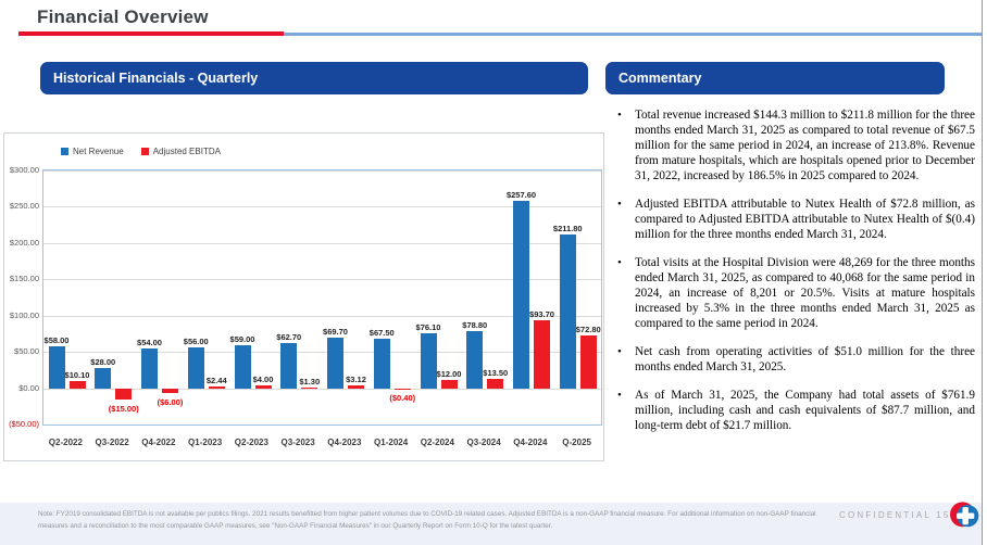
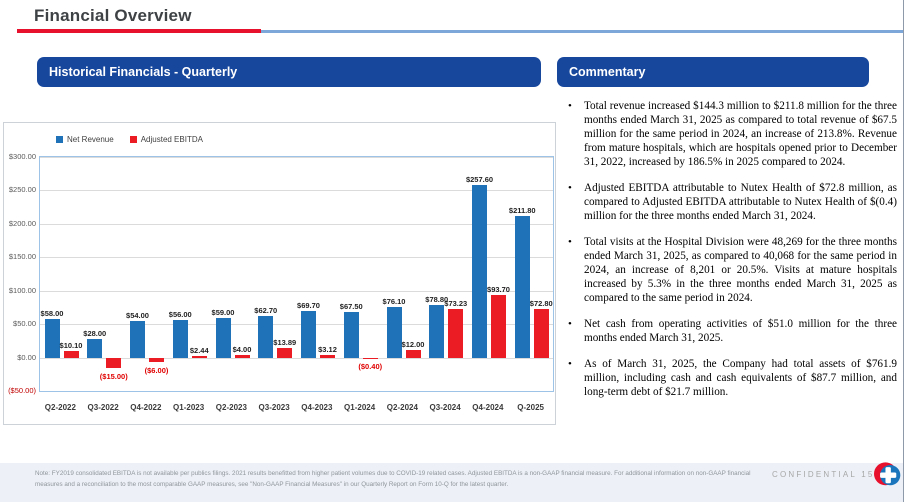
Adjusted EBITDA/Q3-2023: $1.30 -> $13.89
Adjusted EBITDA/Q3-2024: $13.50 -> $73.23
